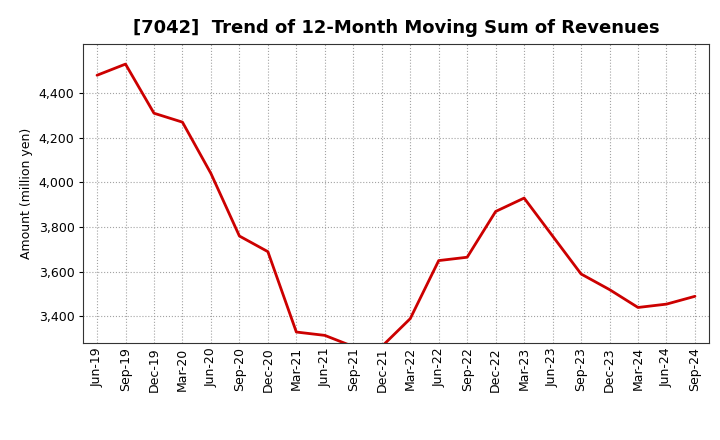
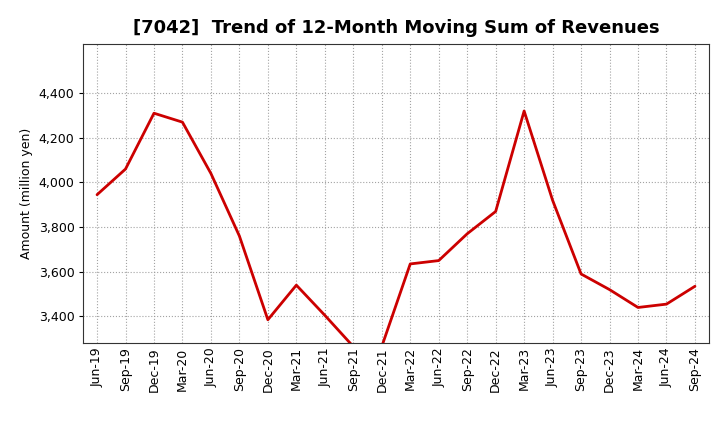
Jun-19: 4,480 -> 3,945
Sep-19: 4,530 -> 4,060
Dec-20: 3,690 -> 3,385
Mar-21: 3,330 -> 3,540
Jun-21: 3,315 -> 3,405
Mar-22: 3,390 -> 3,635
Sep-22: 3,665 -> 3,770
Mar-23: 3,930 -> 4,320
Jun-23: 3,760 -> 3,920
Sep-24: 3,490 -> 3,535
